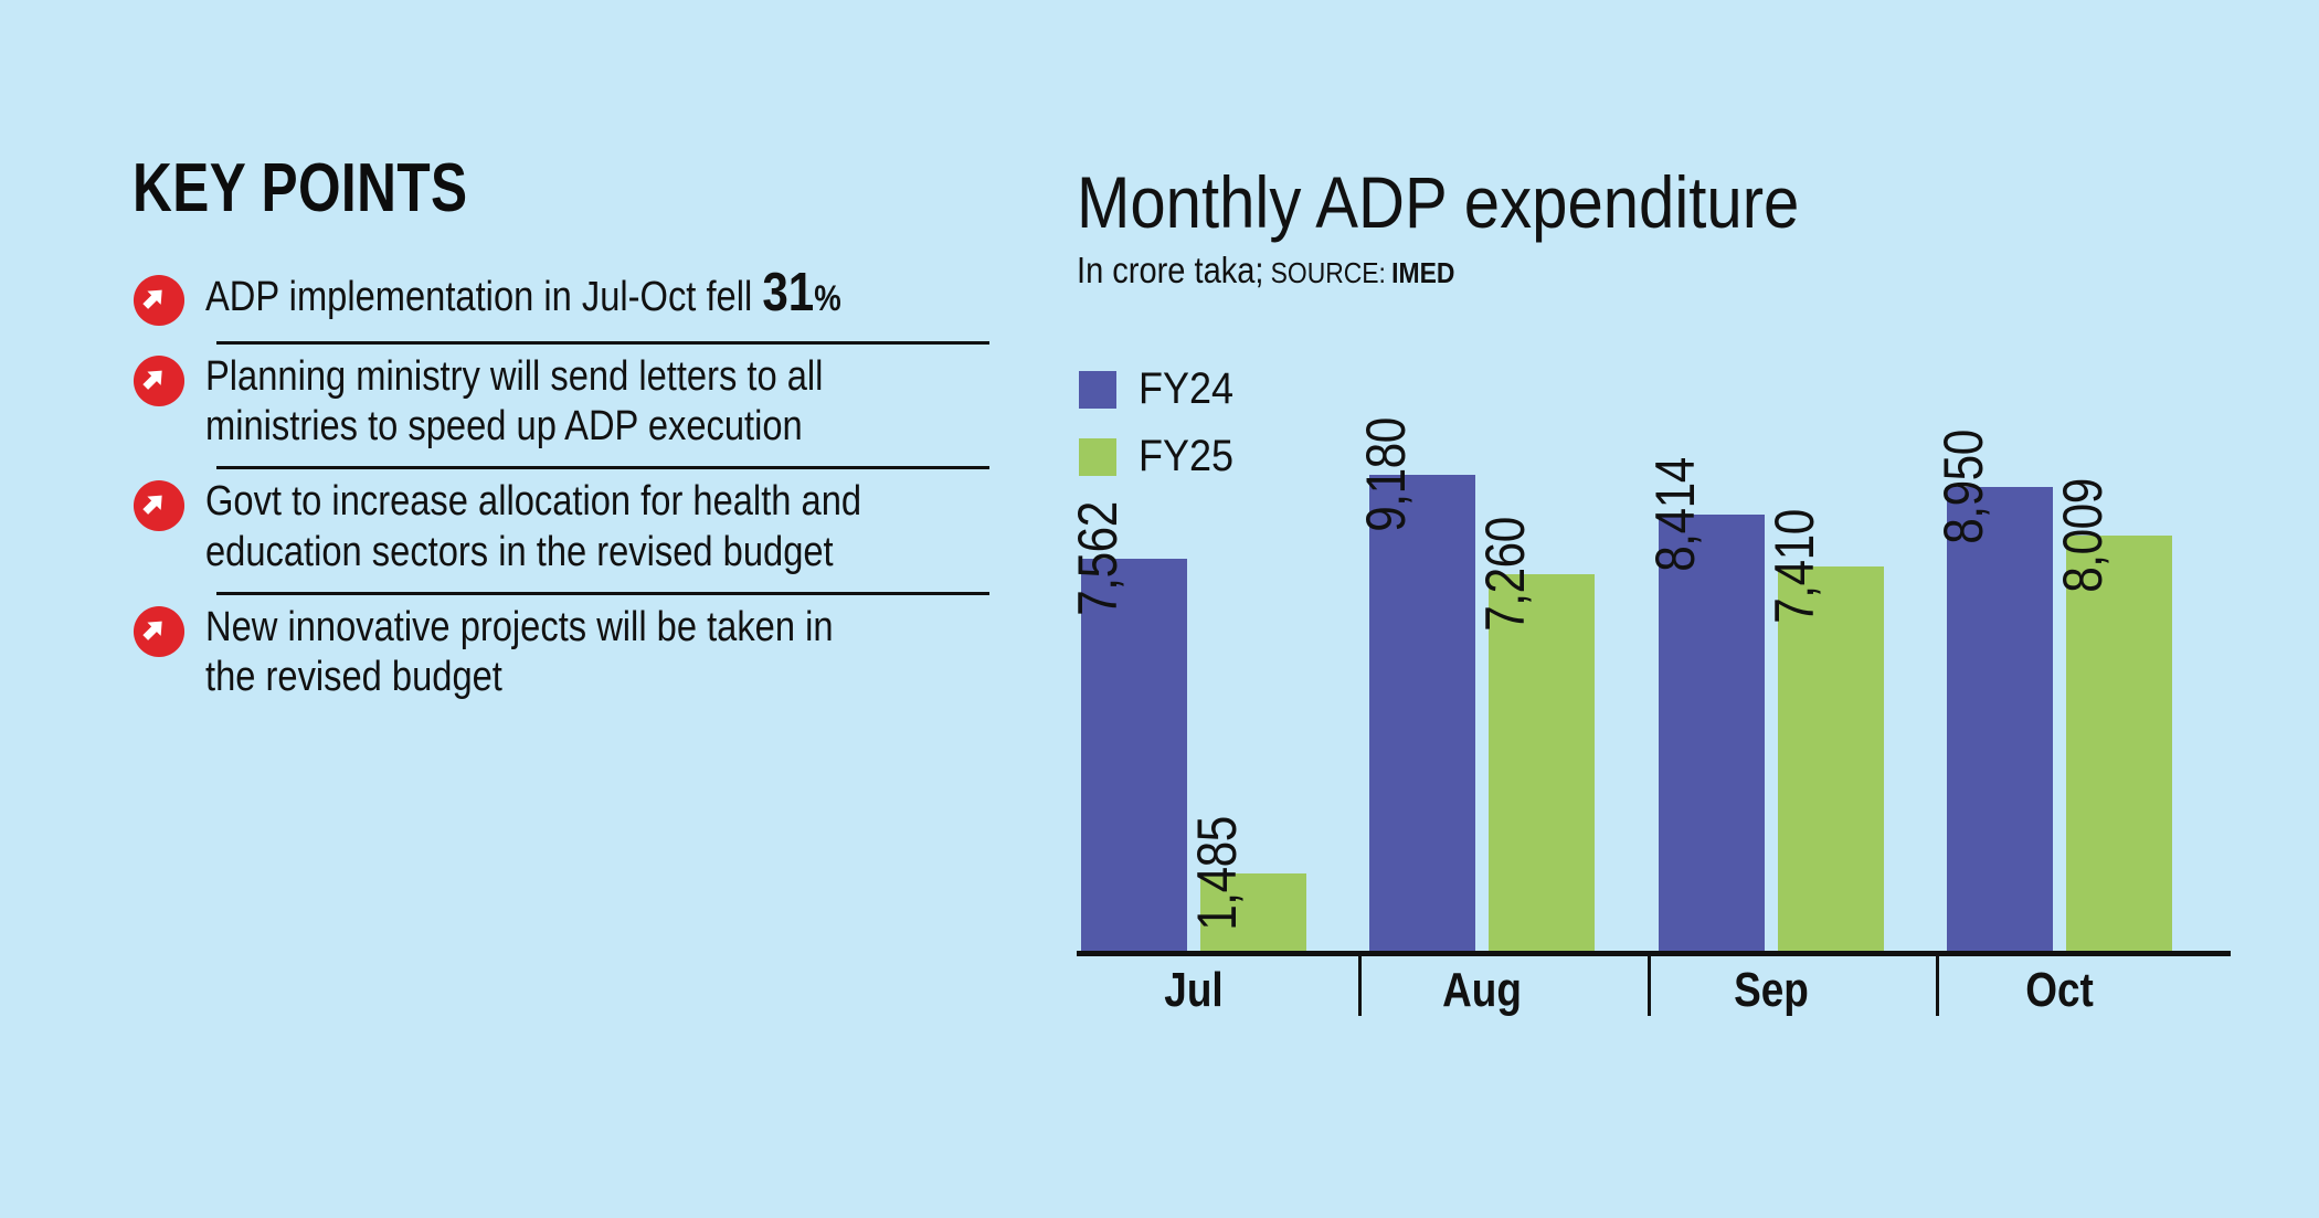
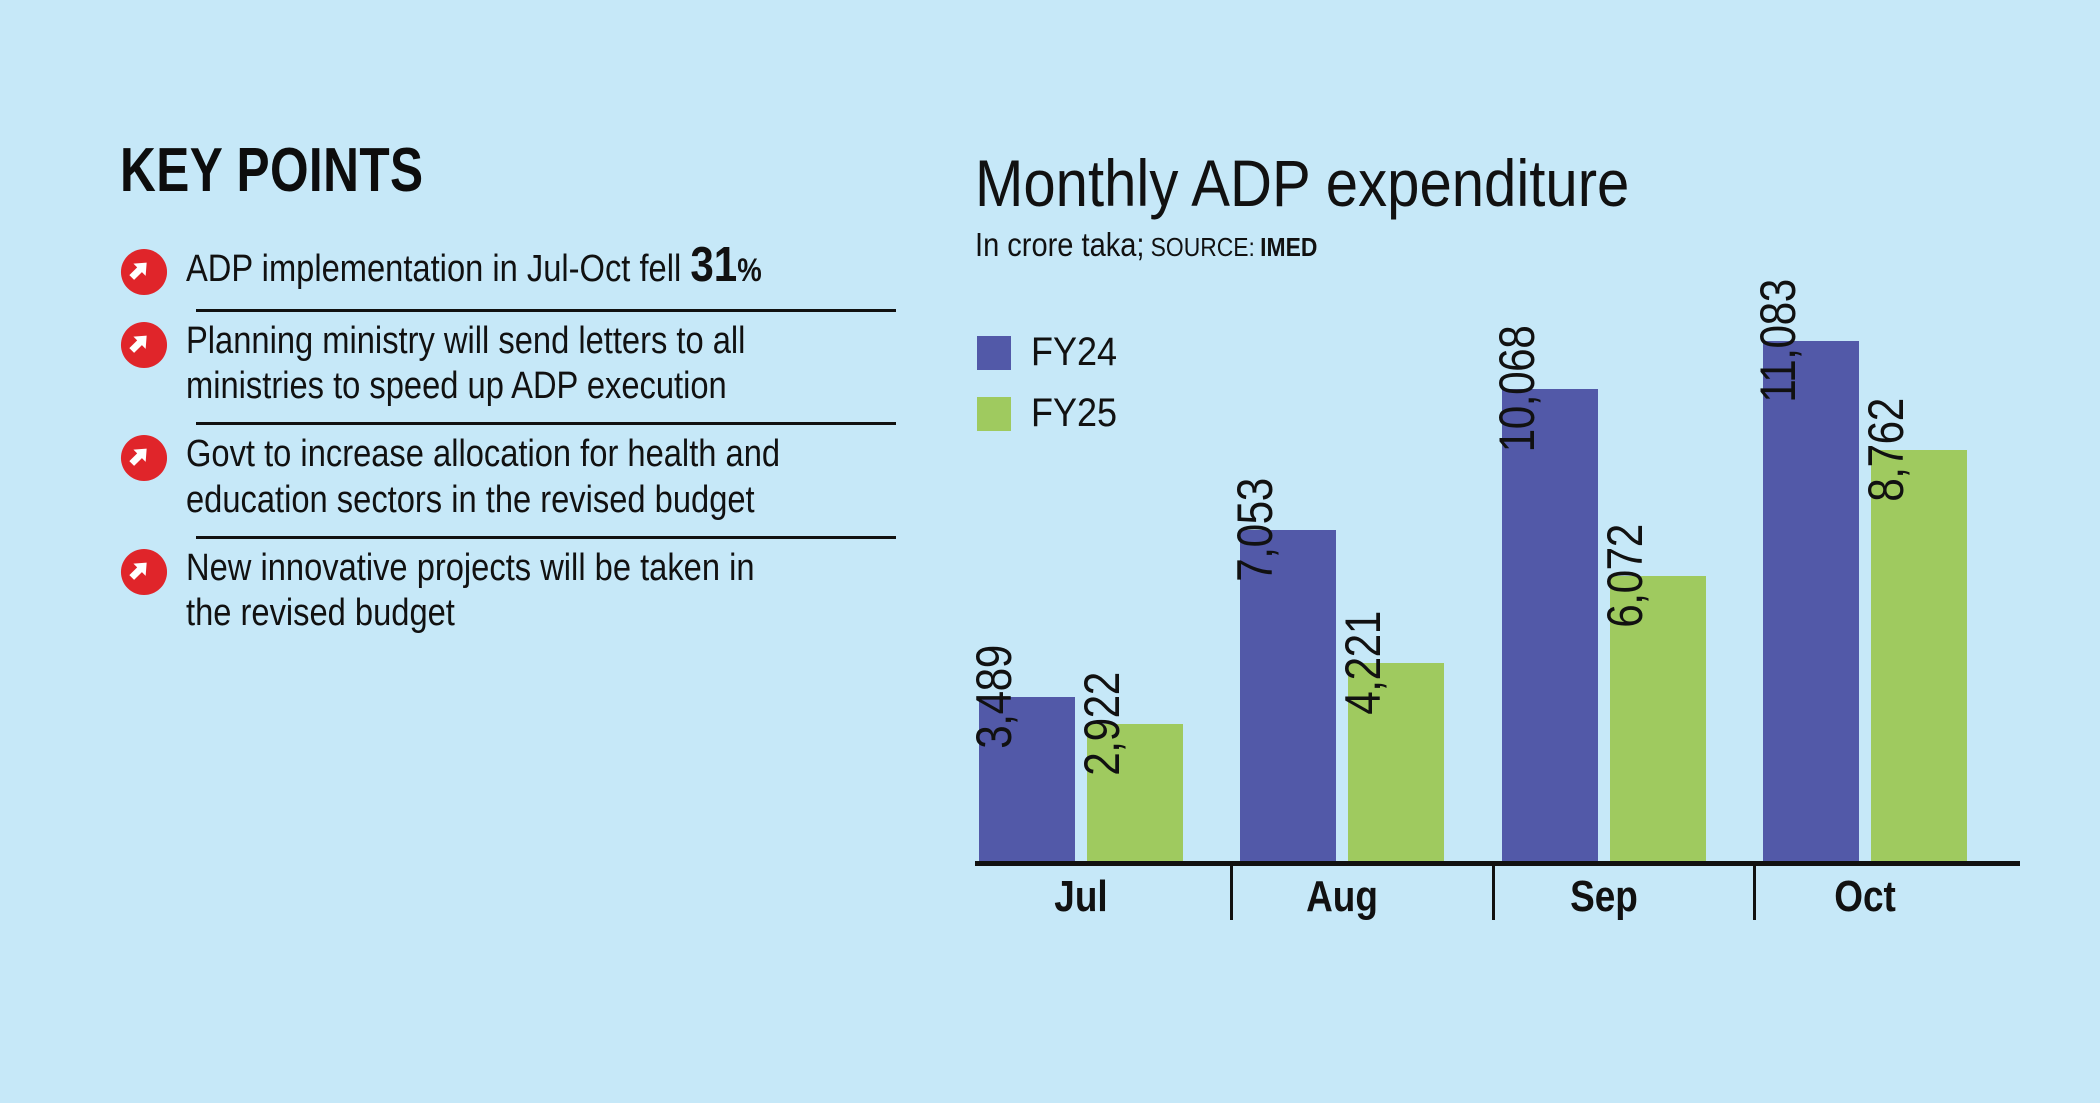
FY24/Jul: 7,562 -> 3,489
FY25/Jul: 1,485 -> 2,922
FY24/Aug: 9,180 -> 7,053
FY25/Aug: 7,260 -> 4,221
FY24/Sep: 8,414 -> 10,068
FY25/Sep: 7,410 -> 6,072
FY24/Oct: 8,950 -> 11,083
FY25/Oct: 8,009 -> 8,762
